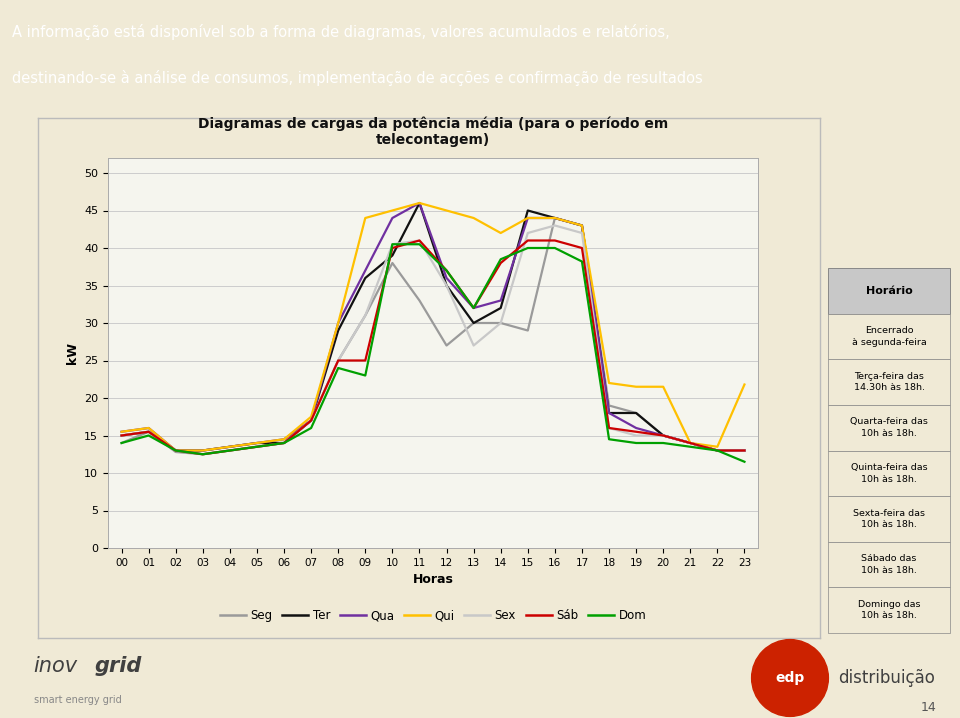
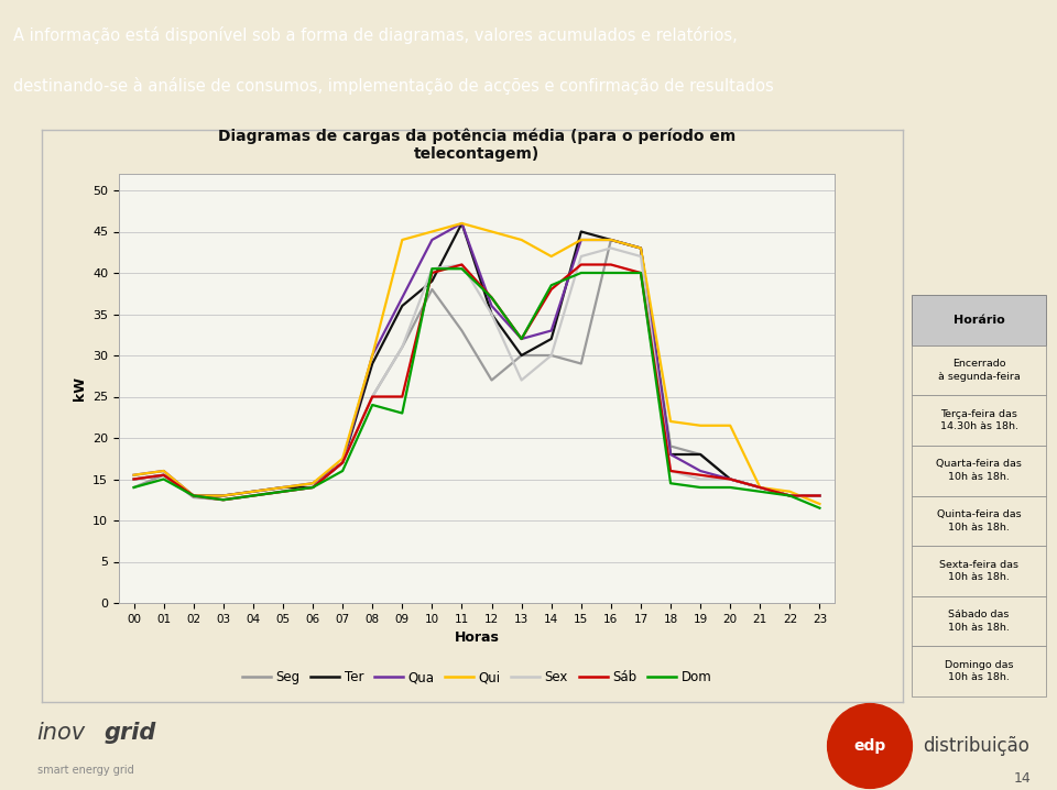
Dom/17: 38.2 -> 40.0
Qui/23: 21.8 -> 12.0
